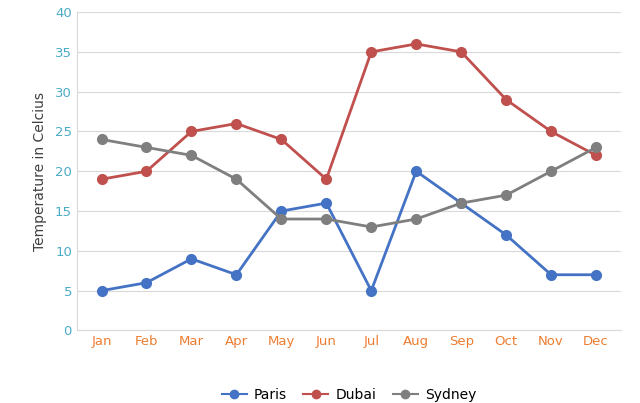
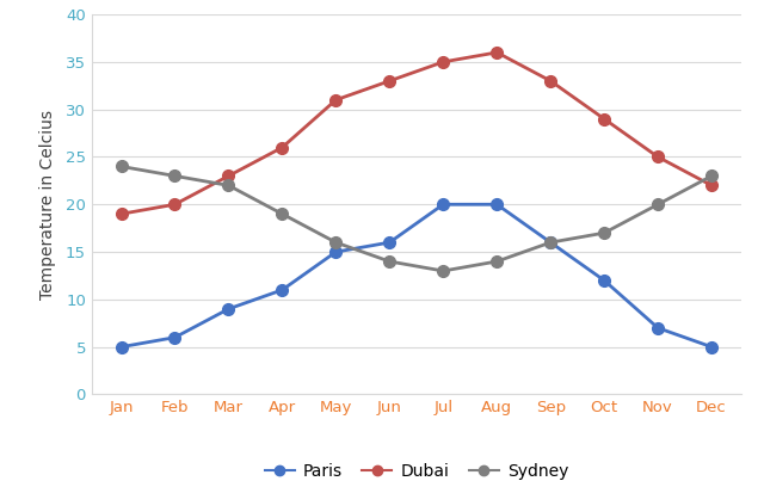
Dubai/Mar: 25 -> 23
Paris/Apr: 7 -> 11
Dubai/May: 24 -> 31
Sydney/May: 14 -> 16
Dubai/Jun: 19 -> 33
Paris/Jul: 5 -> 20
Dubai/Sep: 35 -> 33
Paris/Dec: 7 -> 5
